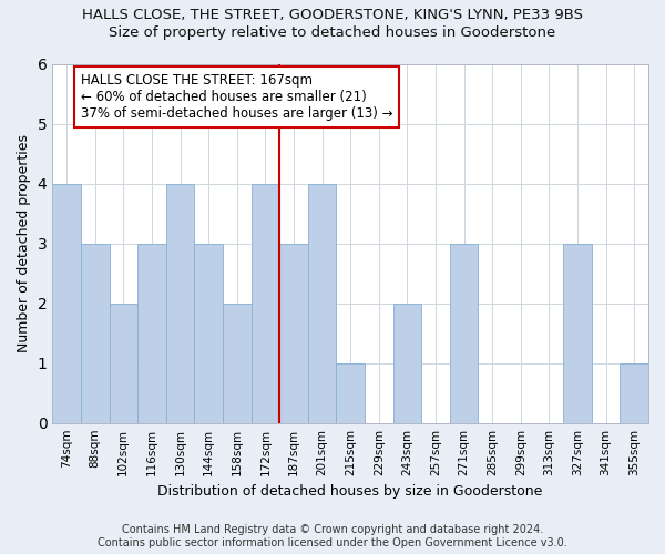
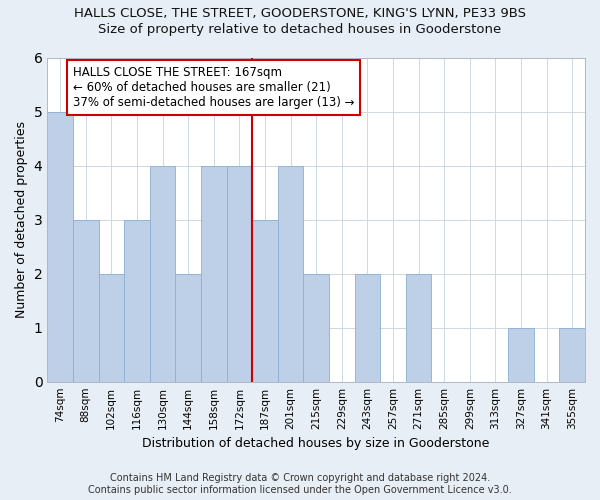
74sqm: 4 -> 5
144sqm: 3 -> 2
158sqm: 2 -> 4
215sqm: 1 -> 2
271sqm: 3 -> 2
327sqm: 3 -> 1
